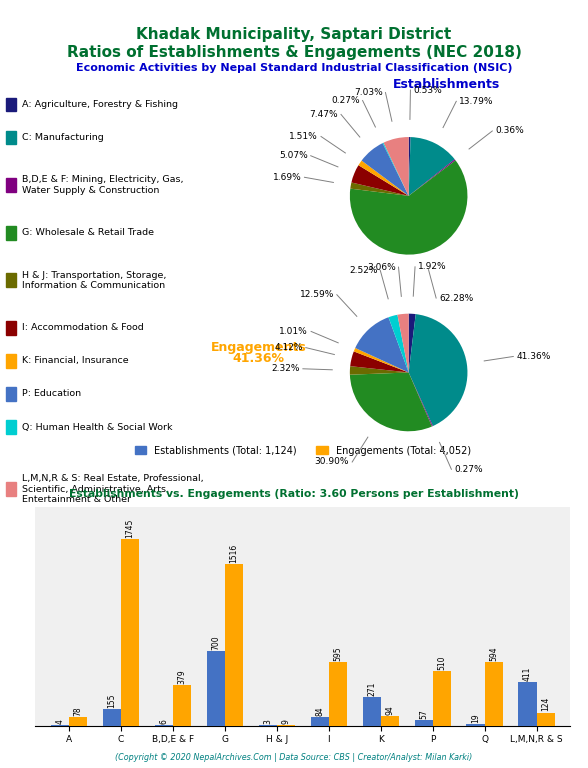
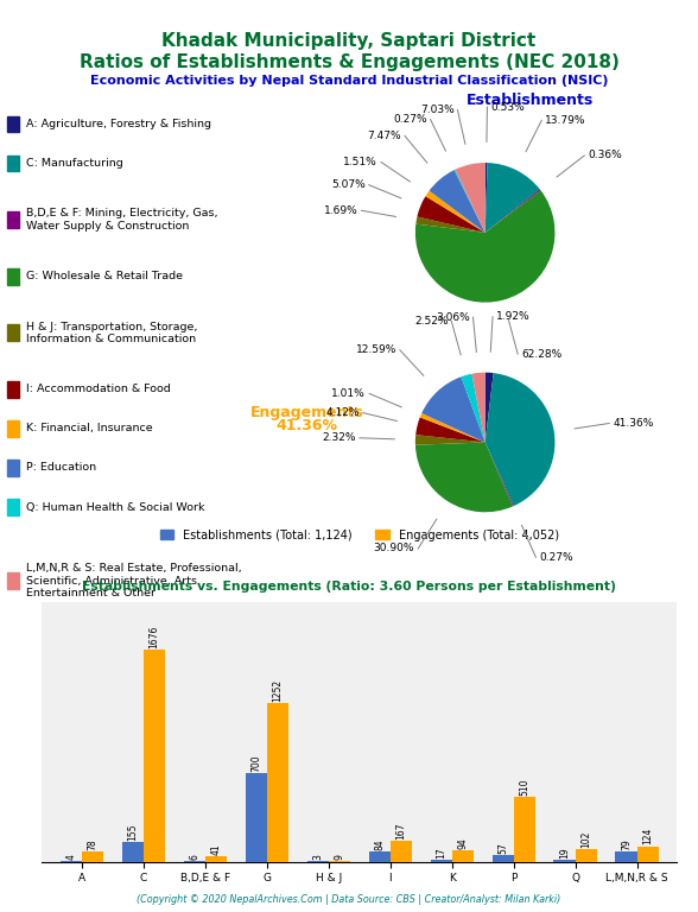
Engagements (Total: 4,052)/C: 1745 -> 1676
Engagements (Total: 4,052)/B,D,E & F: 379 -> 41
Engagements (Total: 4,052)/G: 1516 -> 1252
Engagements (Total: 4,052)/I: 595 -> 167
Establishments (Total: 1,124)/K: 271 -> 17
Engagements (Total: 4,052)/Q: 594 -> 102
Establishments (Total: 1,124)/L,M,N,R & S: 411 -> 79
